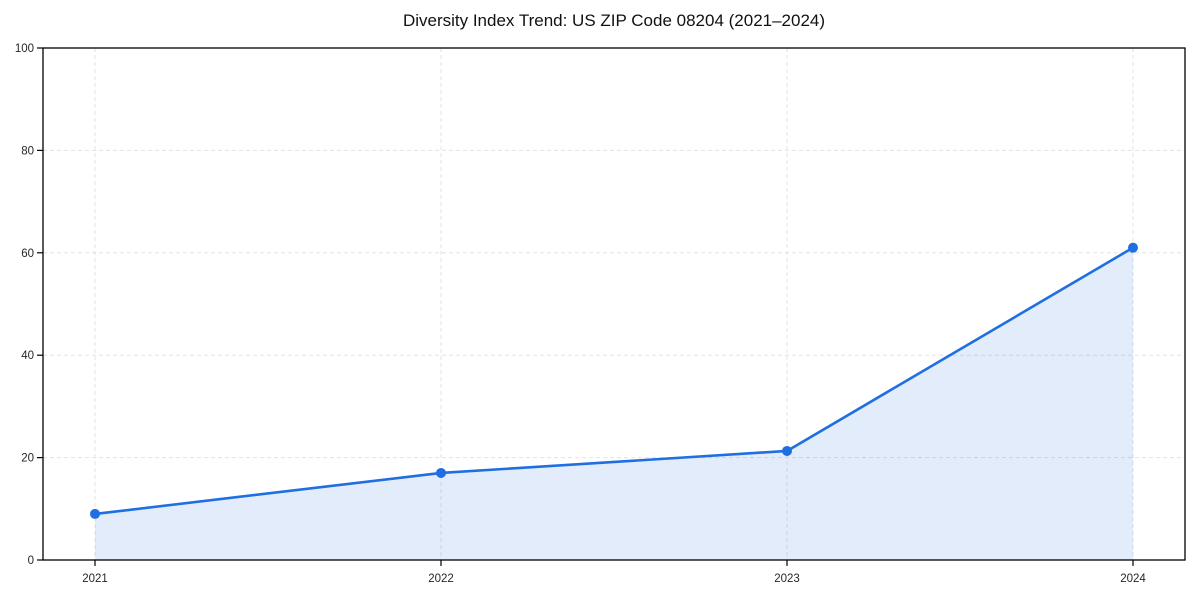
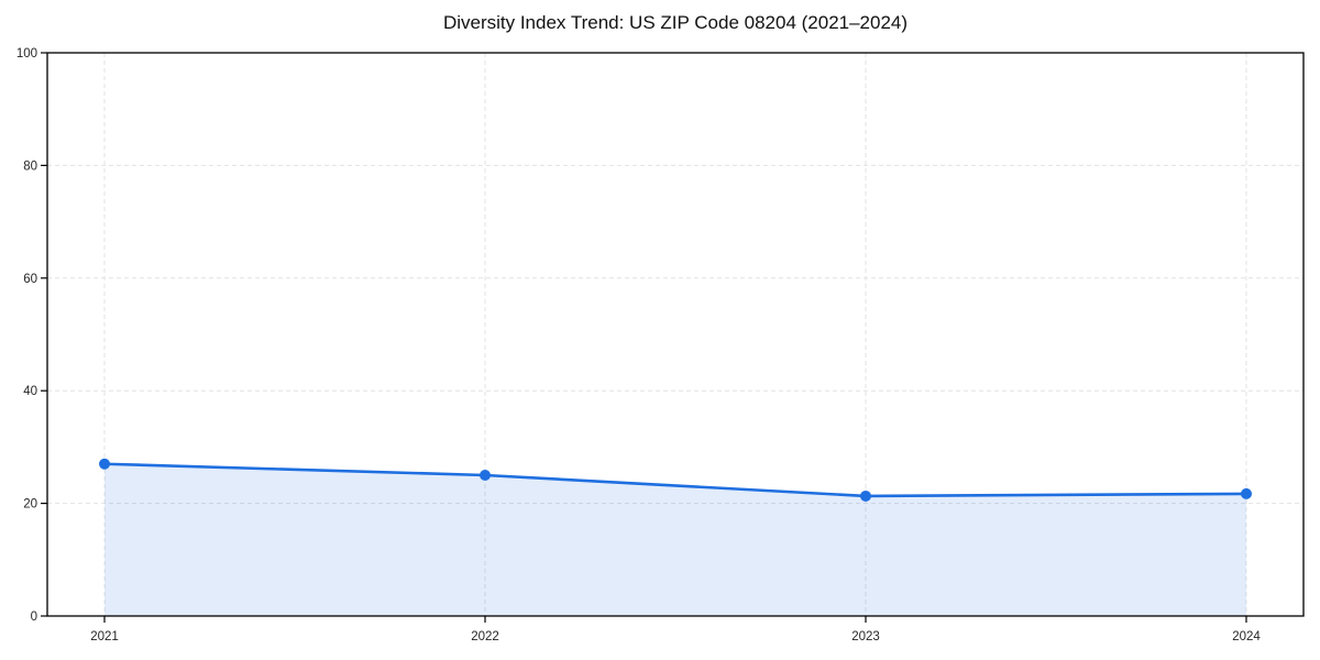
2021: 9 -> 27
2022: 17 -> 25
2024: 61 -> 22
